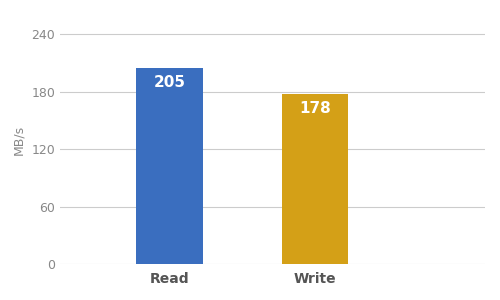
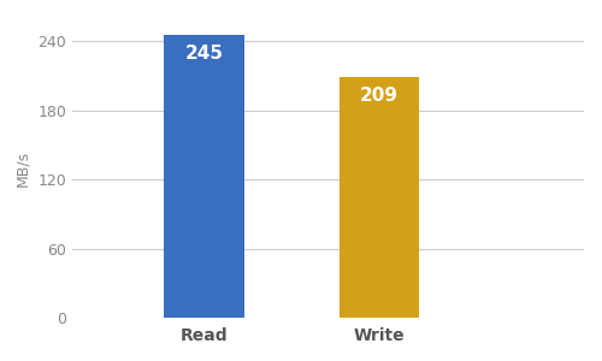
Read: 205 -> 245
Write: 178 -> 209
